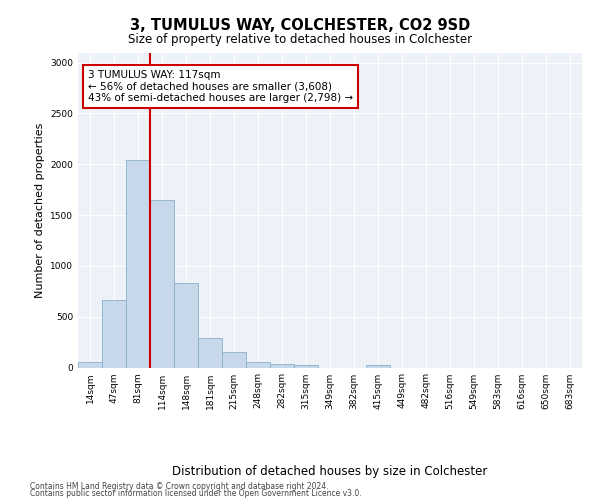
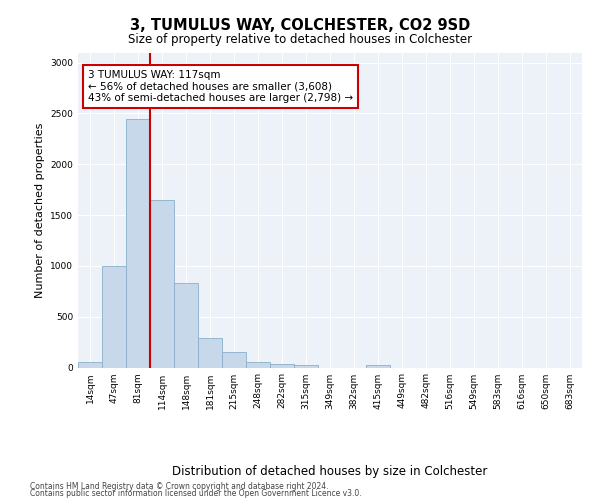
47sqm: 660 -> 1000
81sqm: 2040 -> 2450
